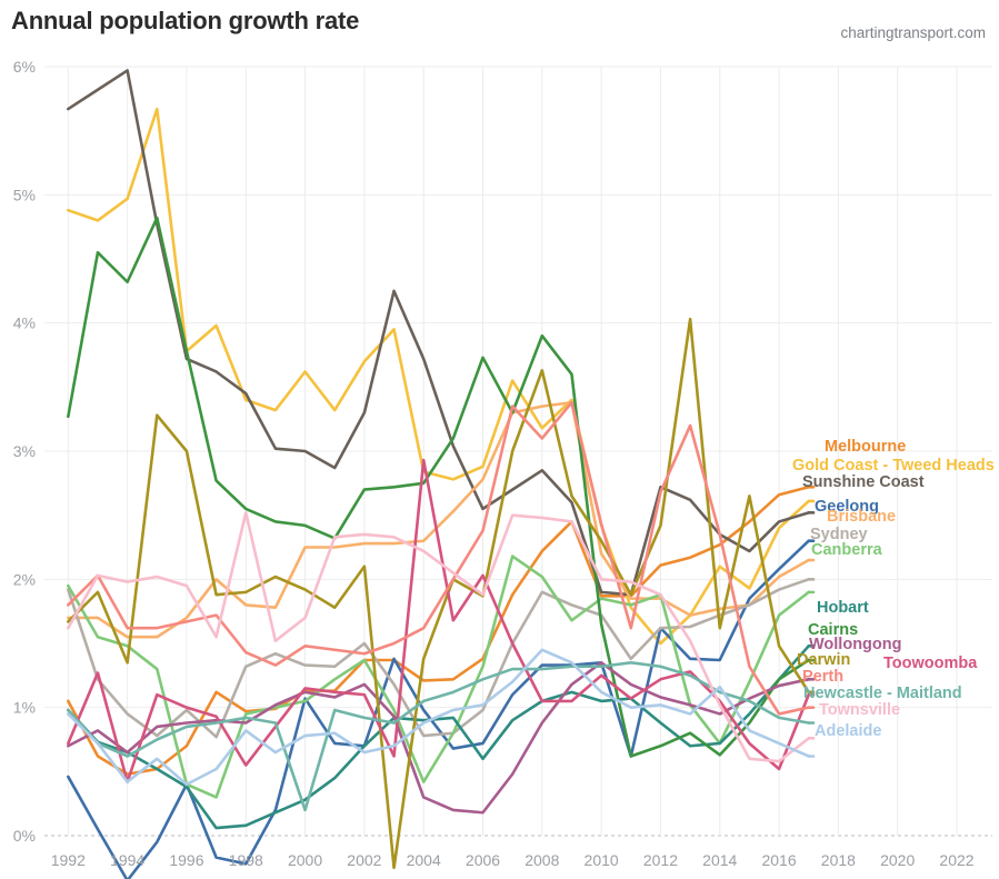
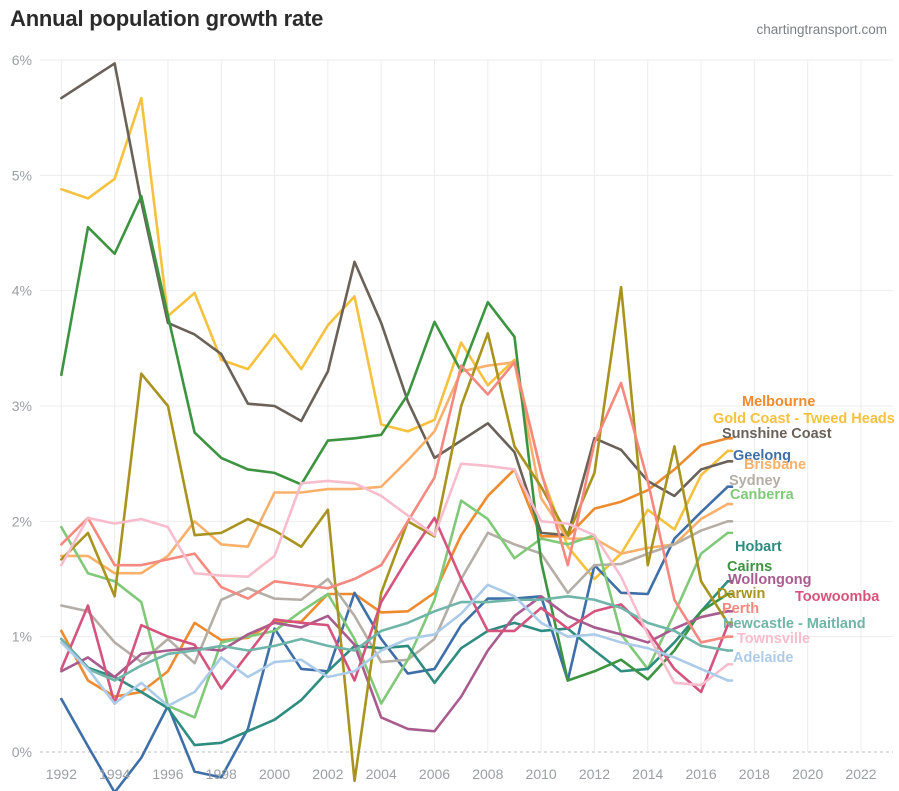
Sydney/1992: 1.92% -> 1.27%
Townsville/1998: 2.52% -> 1.53%
Newcastle - Maitland/2000: 0.20% -> 0.92%
Toowoomba/2004: 2.93% -> 1.30%
Adelaide/2014: 1.16% -> 0.90%
